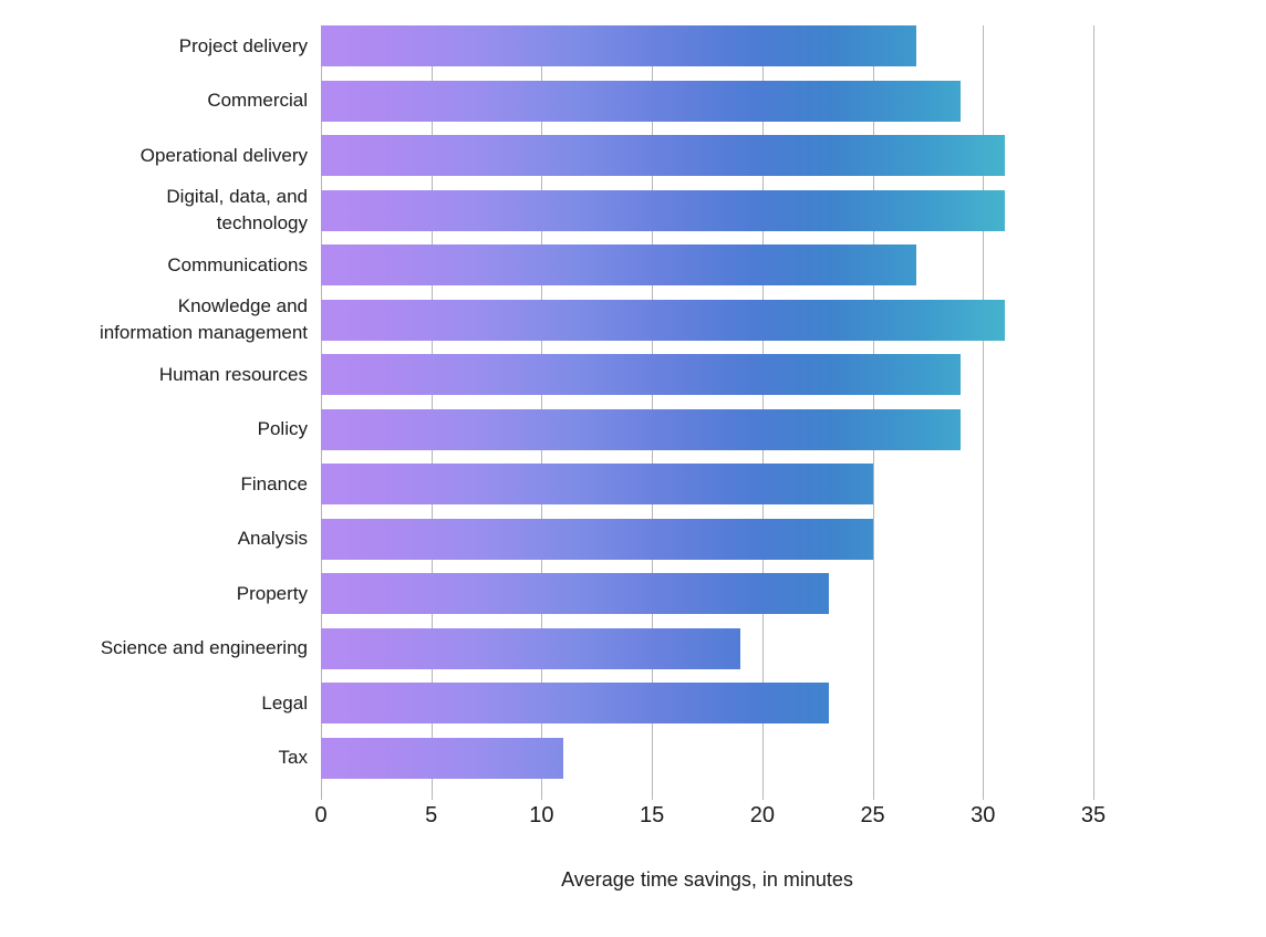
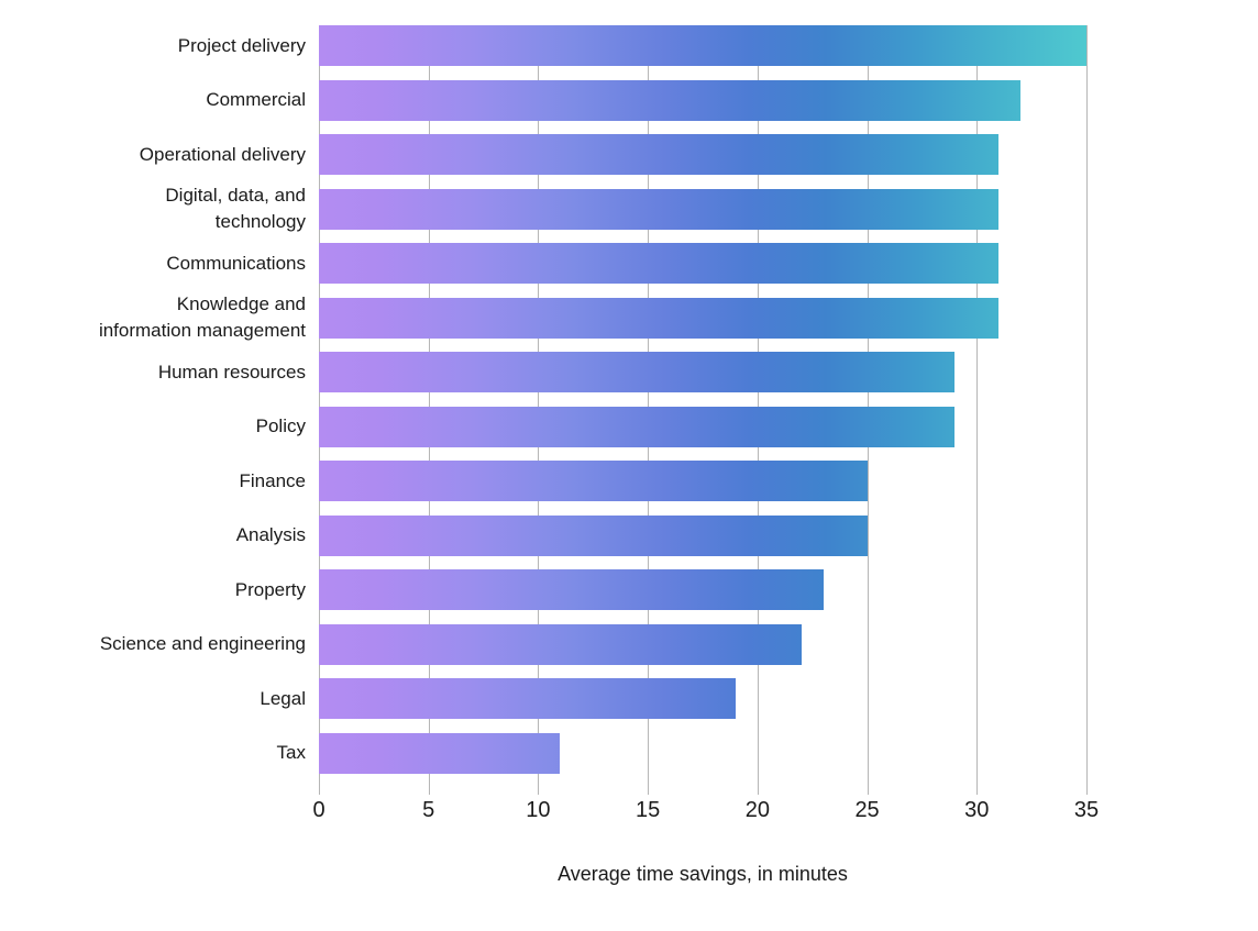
Project delivery: 27 -> 35
Commercial: 29 -> 32
Communications: 27 -> 31
Science and engineering: 19 -> 22
Legal: 23 -> 19
